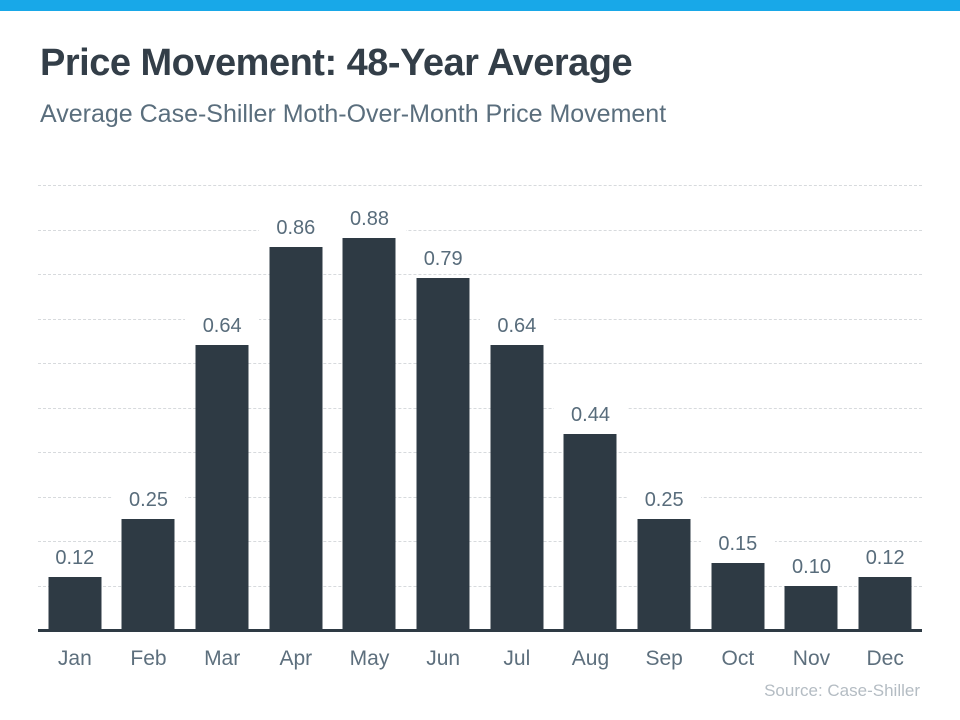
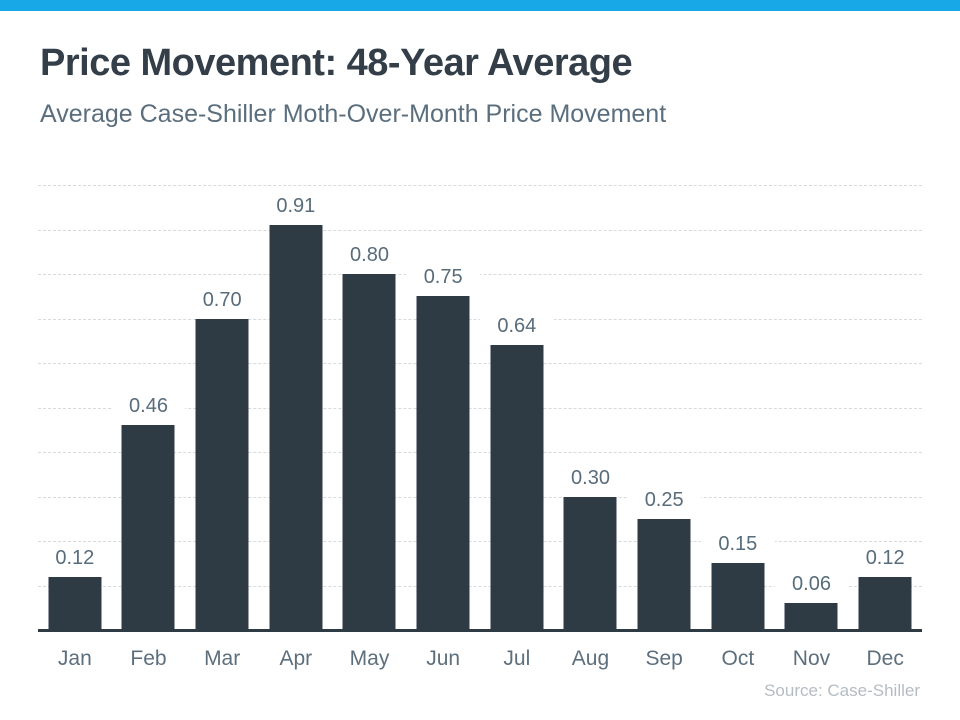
Feb: 0.25 -> 0.46
Mar: 0.64 -> 0.70
Apr: 0.86 -> 0.91
May: 0.88 -> 0.80
Jun: 0.79 -> 0.75
Aug: 0.44 -> 0.30
Nov: 0.10 -> 0.06
